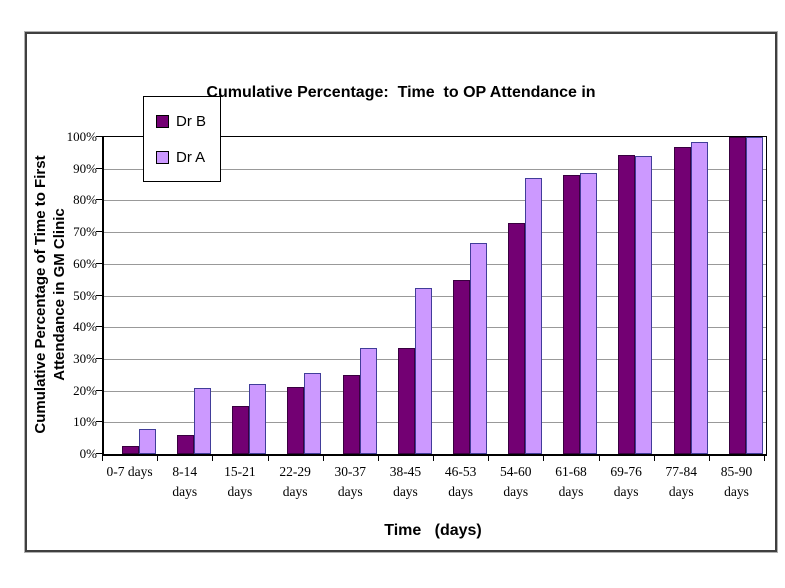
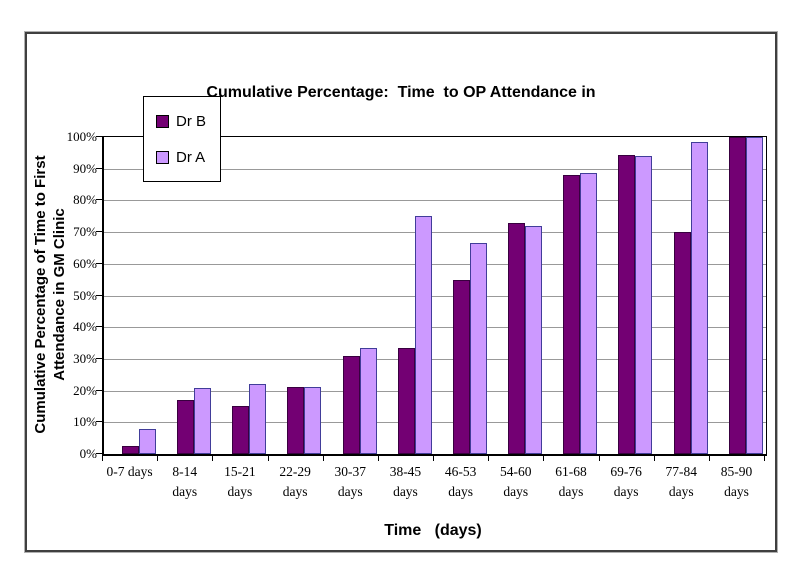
Dr B/8-14 days: 6% -> 17%
Dr A/22-29 days: 26% -> 21%
Dr B/30-37 days: 25% -> 31%
Dr A/38-45 days: 52% -> 75%
Dr A/54-60 days: 87% -> 72%
Dr B/77-84 days: 97% -> 70%
